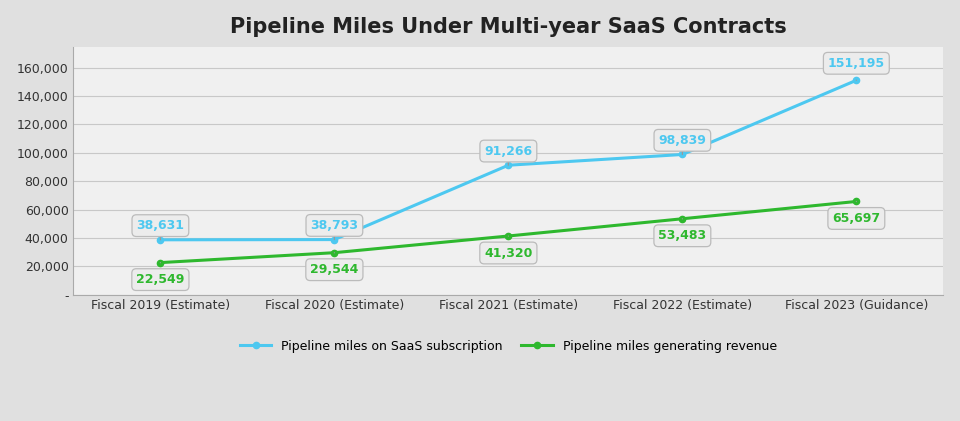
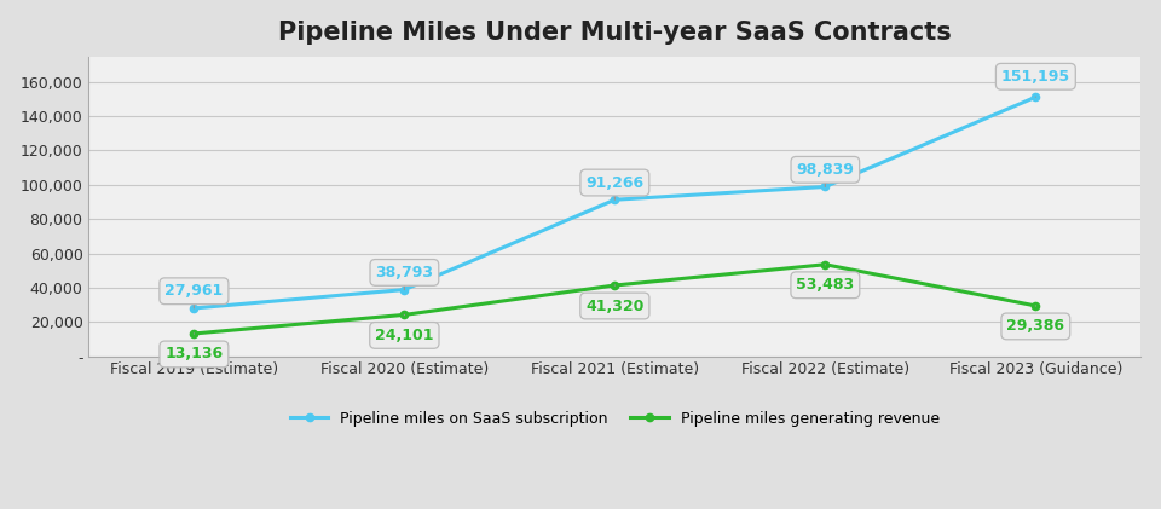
Pipeline miles on SaaS subscription/Fiscal 2019 (Estimate): 38,631 -> 27,961
Pipeline miles generating revenue/Fiscal 2019 (Estimate): 22,549 -> 13,136
Pipeline miles generating revenue/Fiscal 2020 (Estimate): 29,544 -> 24,101
Pipeline miles generating revenue/Fiscal 2023 (Guidance): 65,697 -> 29,386
